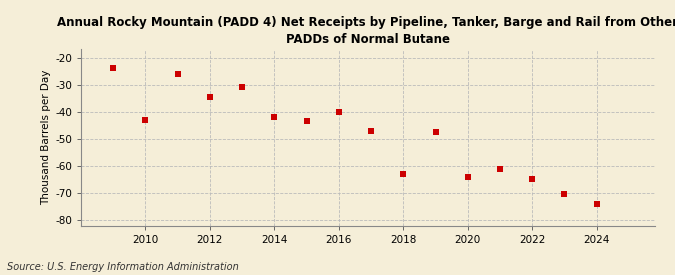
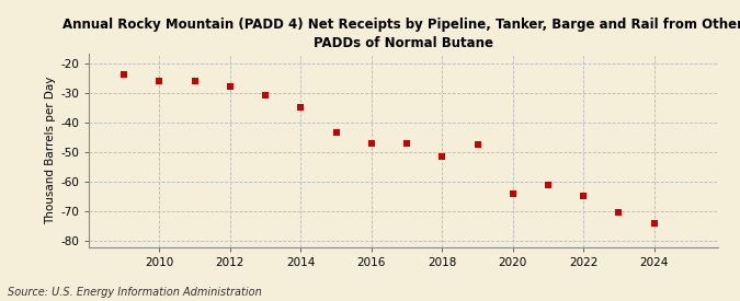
2010: -43.0 -> -26.0
2012: -34.5 -> -28.0
2014: -42.0 -> -35.0
2016: -40.0 -> -47.0
2018: -63.0 -> -51.5
